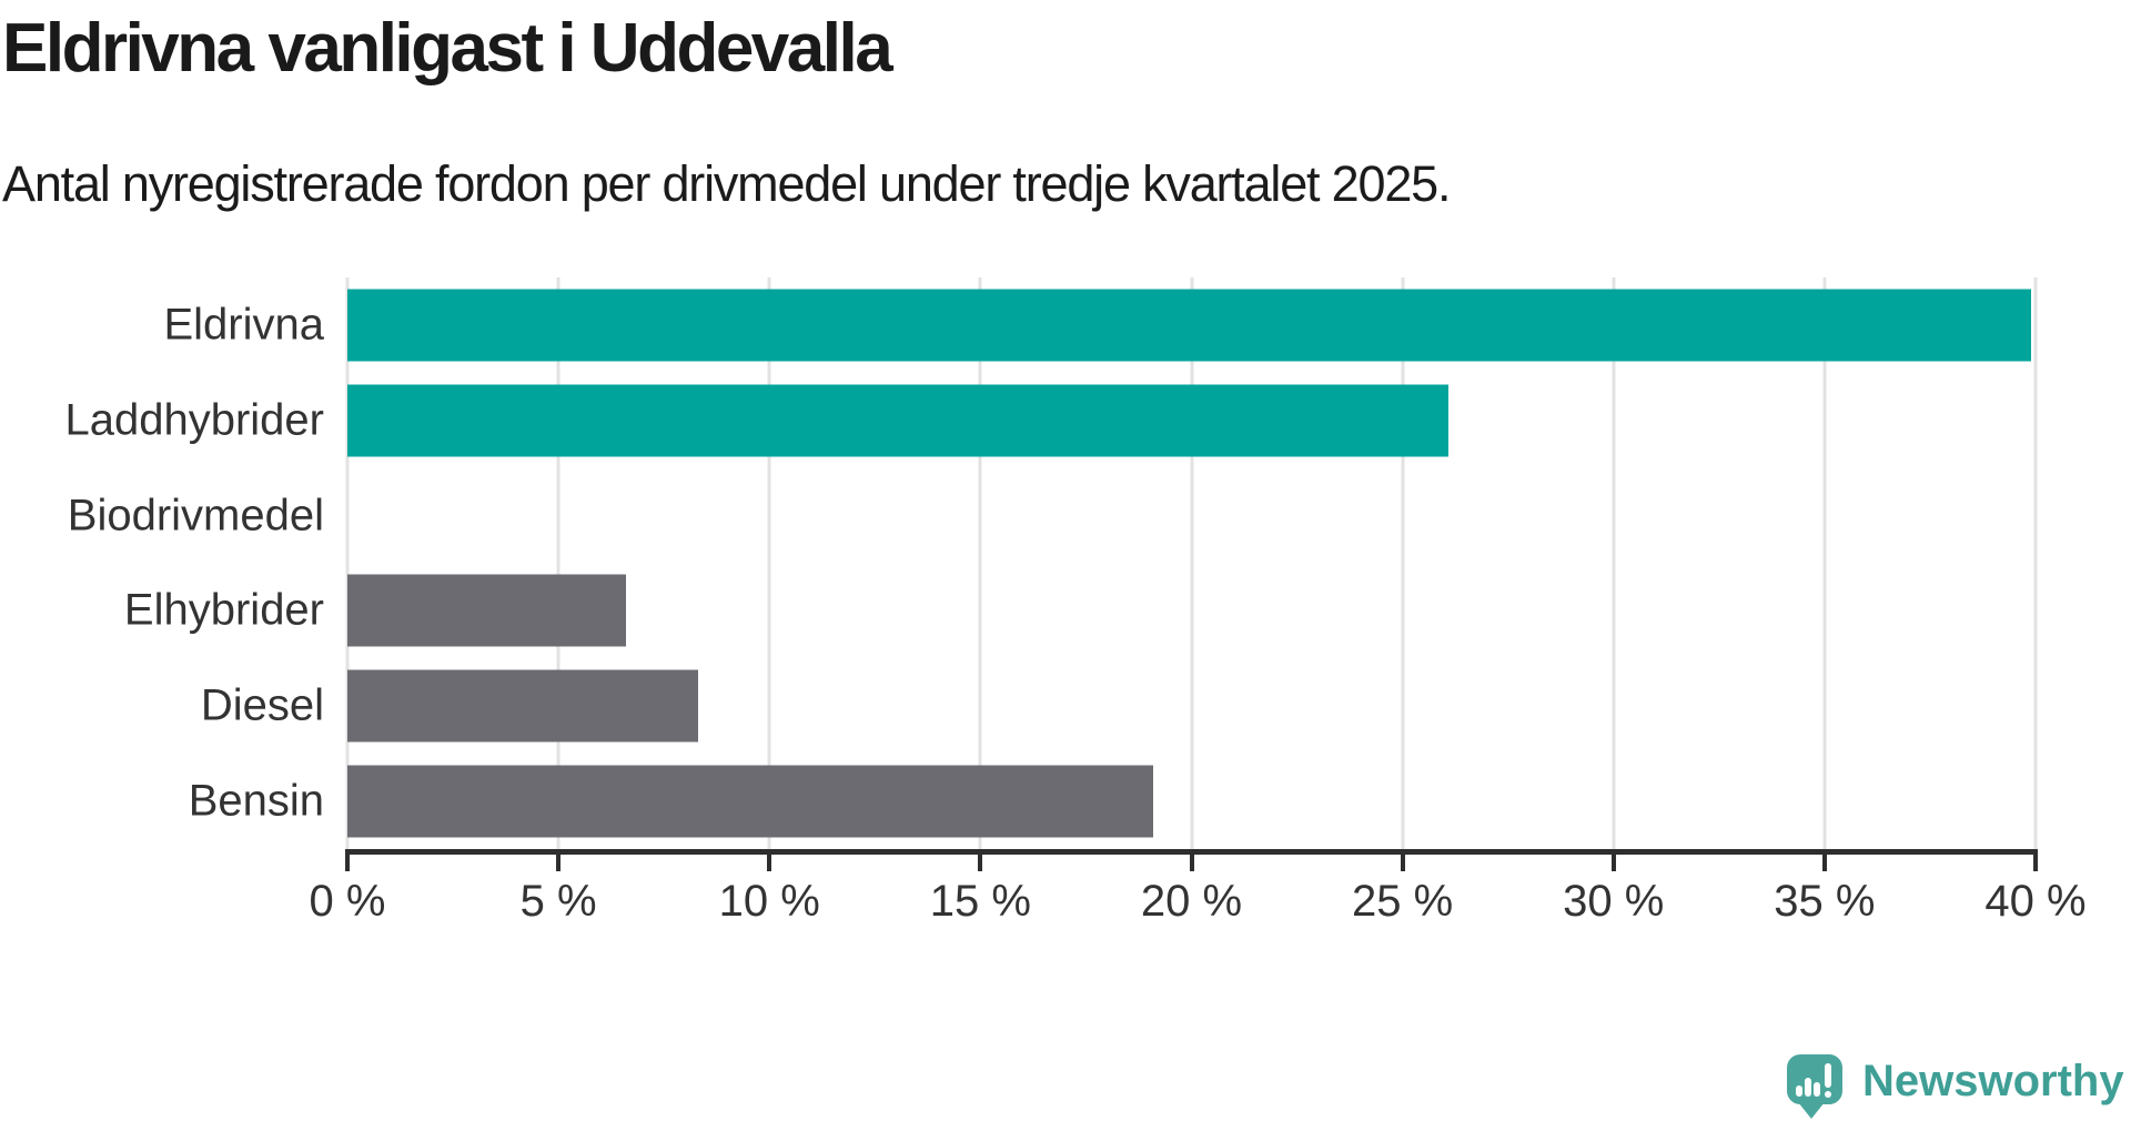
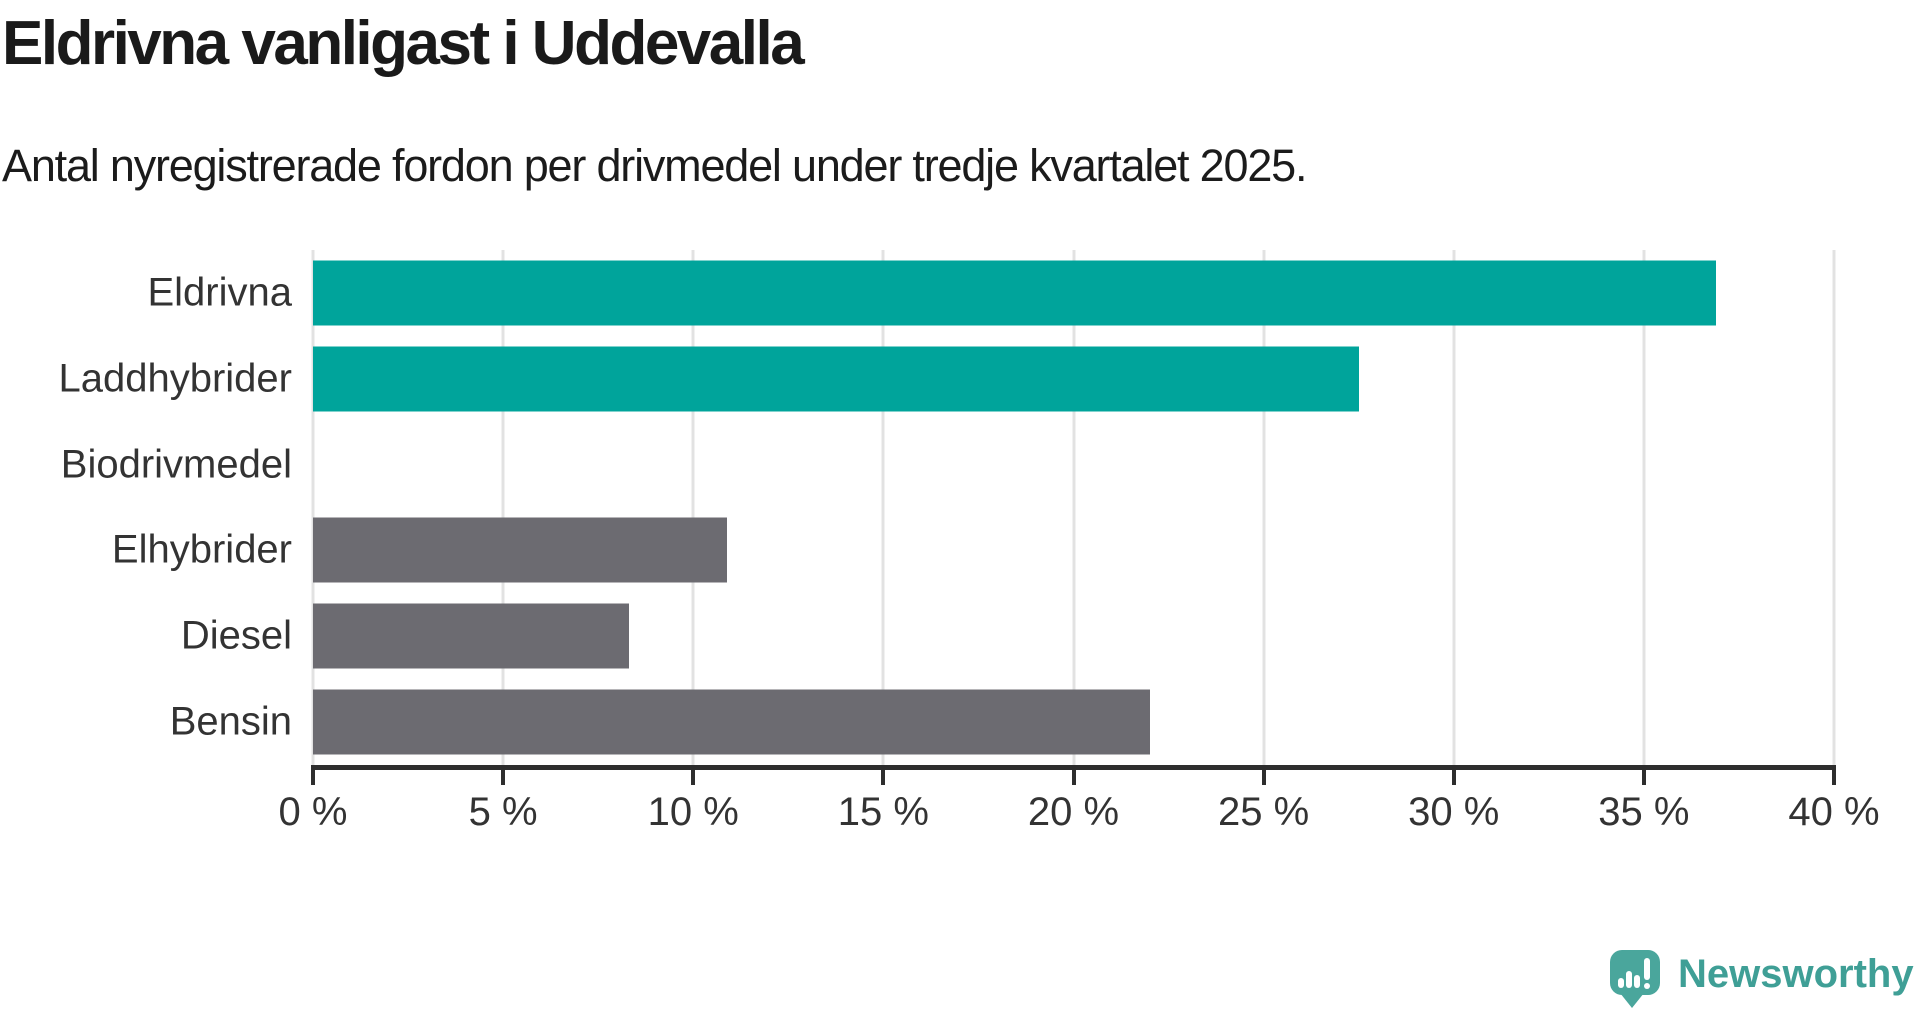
Eldrivna: 39.9% -> 36.9%
Laddhybrider: 26.1% -> 27.5%
Elhybrider: 6.6% -> 10.9%
Bensin: 19.1% -> 22.0%
